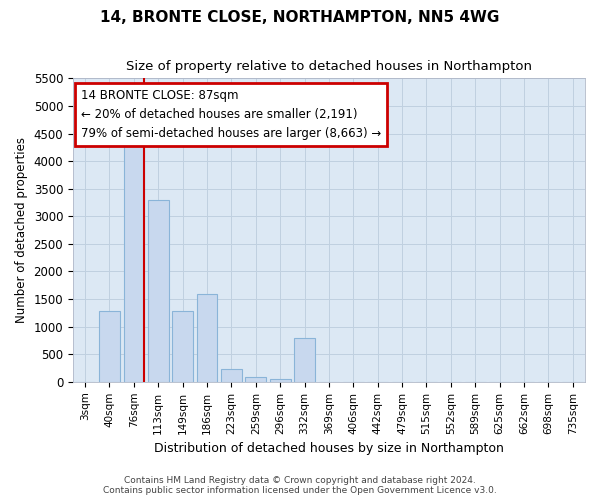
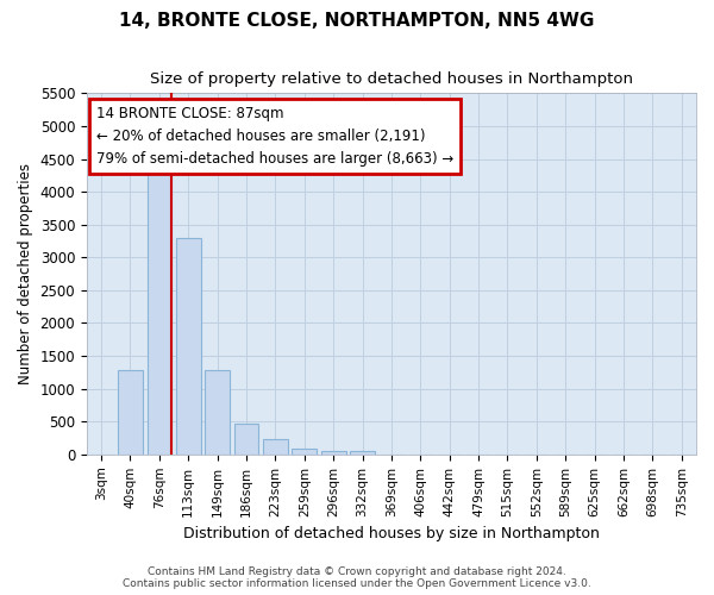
186sqm: 1600 -> 480
332sqm: 800 -> 50
